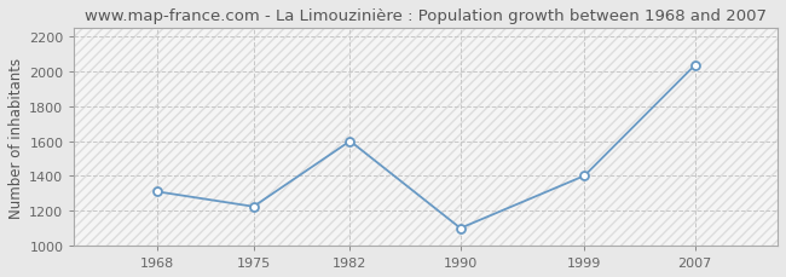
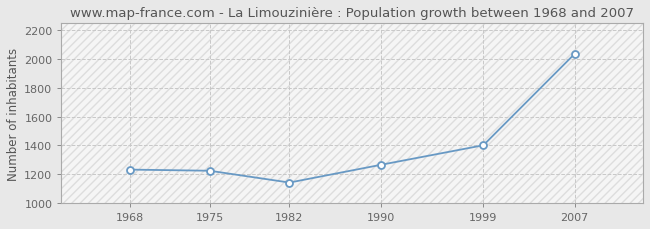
1968: 1310 -> 1230
1982: 1600 -> 1140
1990: 1100 -> 1260
